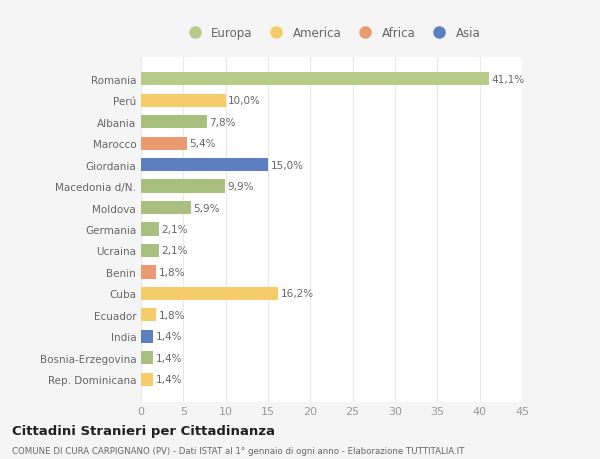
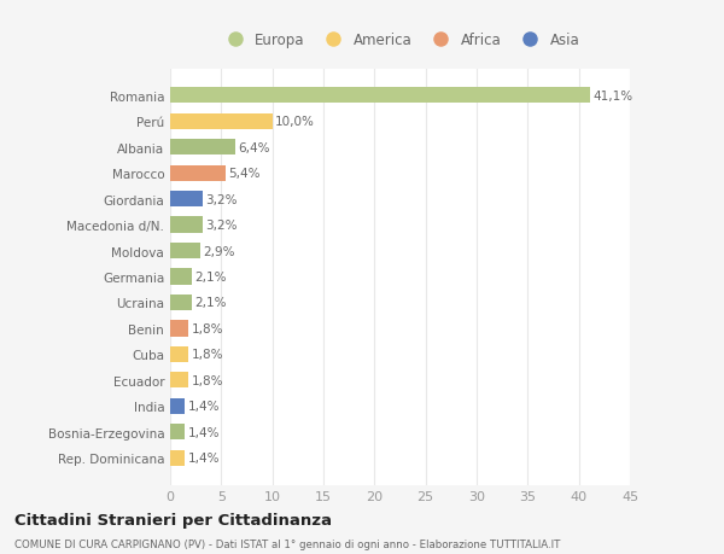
Albania: 7,8% -> 6,4%
Giordania: 15,0% -> 3,2%
Macedonia d/N.: 9,9% -> 3,2%
Moldova: 5,9% -> 2,9%
Cuba: 16,2% -> 1,8%
